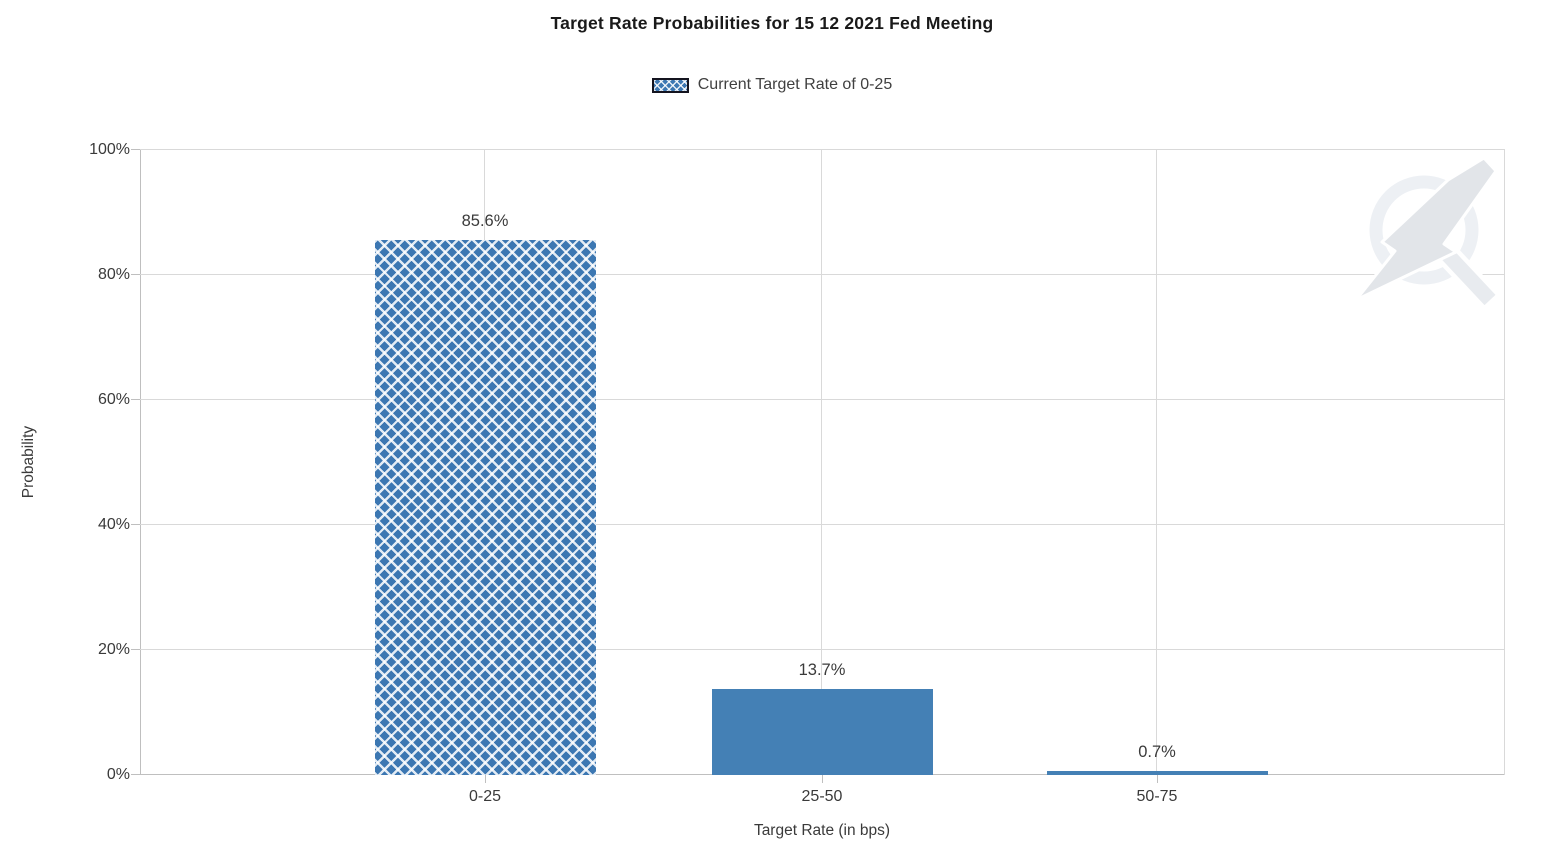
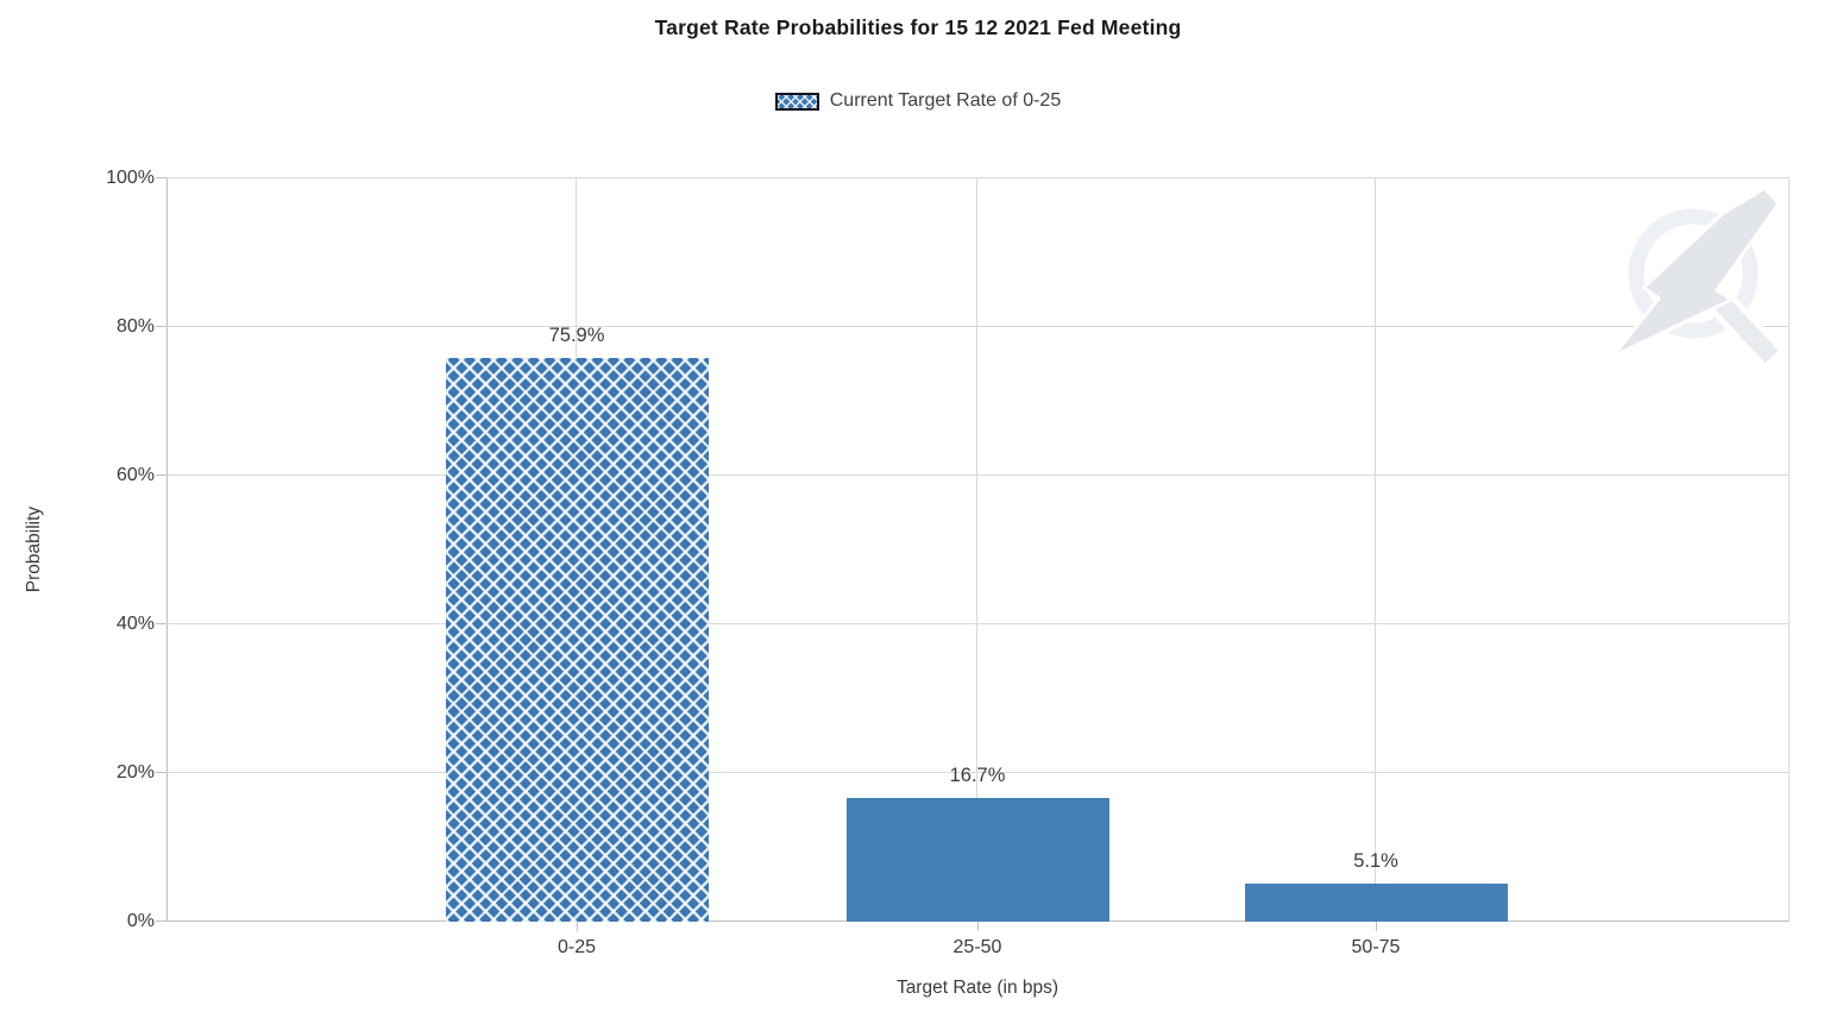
0-25: 85.6% -> 75.9%
25-50: 13.7% -> 16.7%
50-75: 0.7% -> 5.1%
